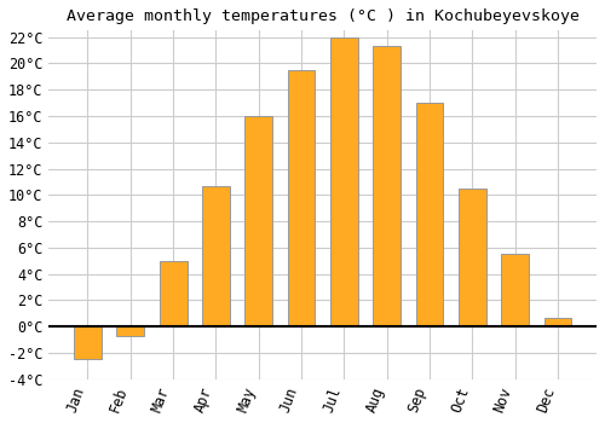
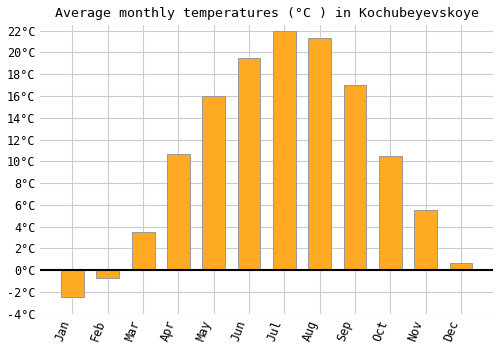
Mar: 5.0°C -> 3.5°C
